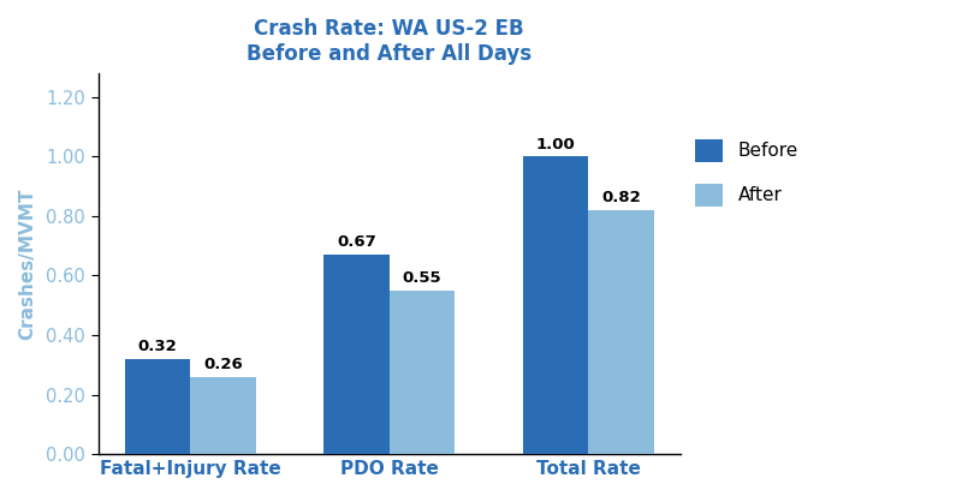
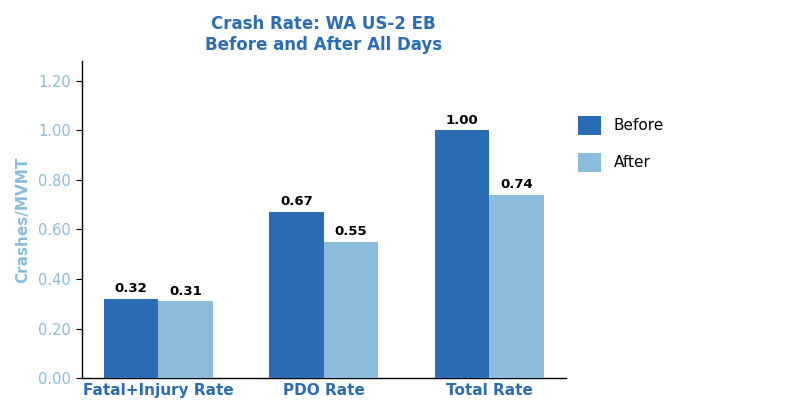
After/Fatal+Injury Rate: 0.26 -> 0.31
After/Total Rate: 0.82 -> 0.74
